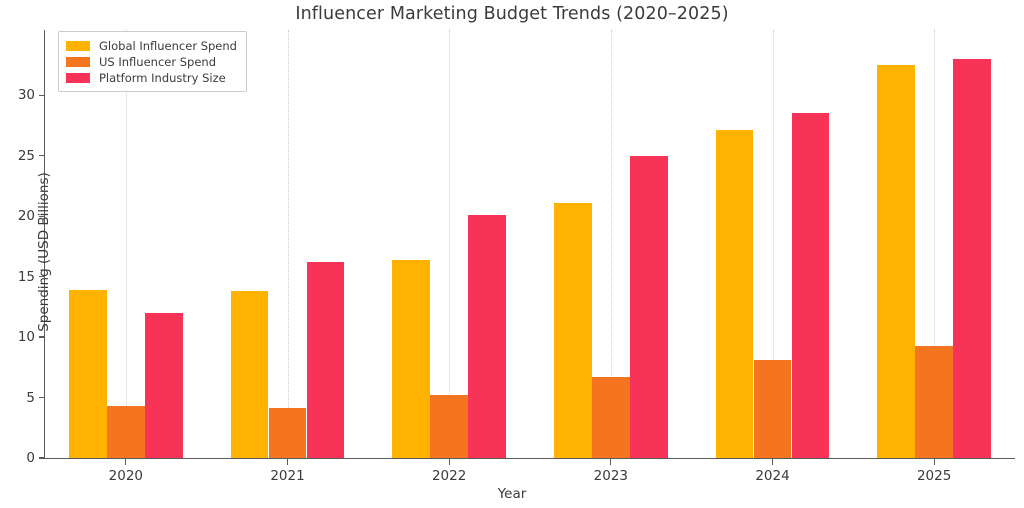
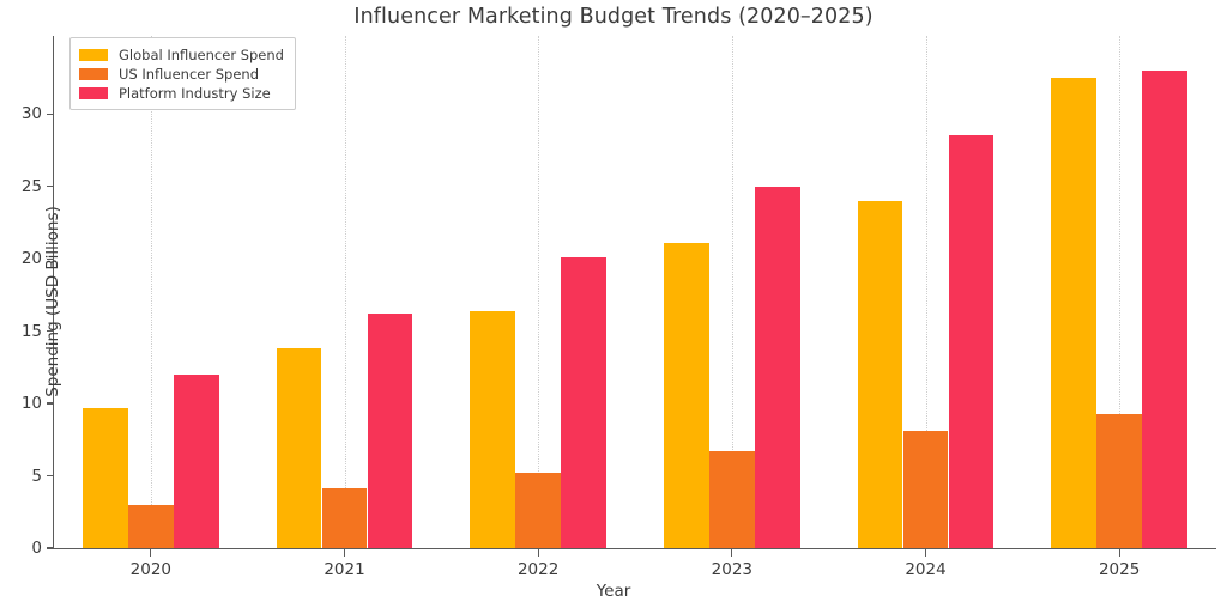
Global Influencer Spend/2020: 13.9 -> 9.7
US Influencer Spend/2020: 4.3 -> 3.0
Global Influencer Spend/2024: 27.1 -> 24.0
